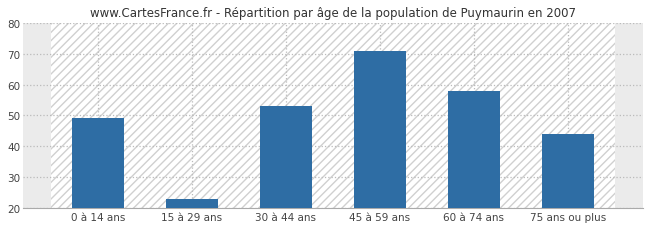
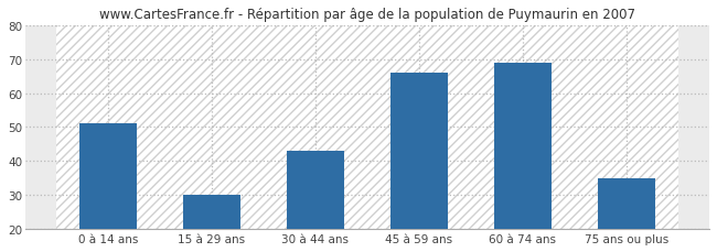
0 à 14 ans: 49 -> 51
15 à 29 ans: 23 -> 30
30 à 44 ans: 53 -> 43
45 à 59 ans: 71 -> 66
60 à 74 ans: 58 -> 69
75 ans ou plus: 44 -> 35
